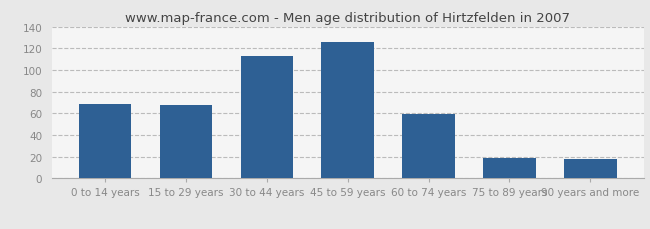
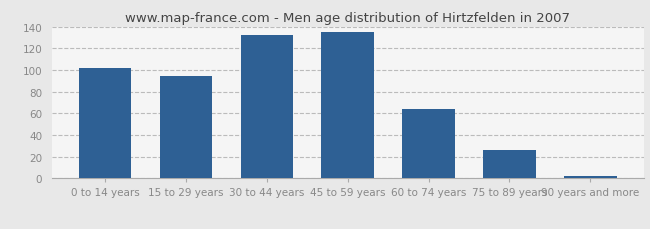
0 to 14 years: 69 -> 102
15 to 29 years: 68 -> 94
30 to 44 years: 113 -> 132
45 to 59 years: 126 -> 135
60 to 74 years: 59 -> 64
75 to 89 years: 19 -> 26
90 years and more: 18 -> 2
